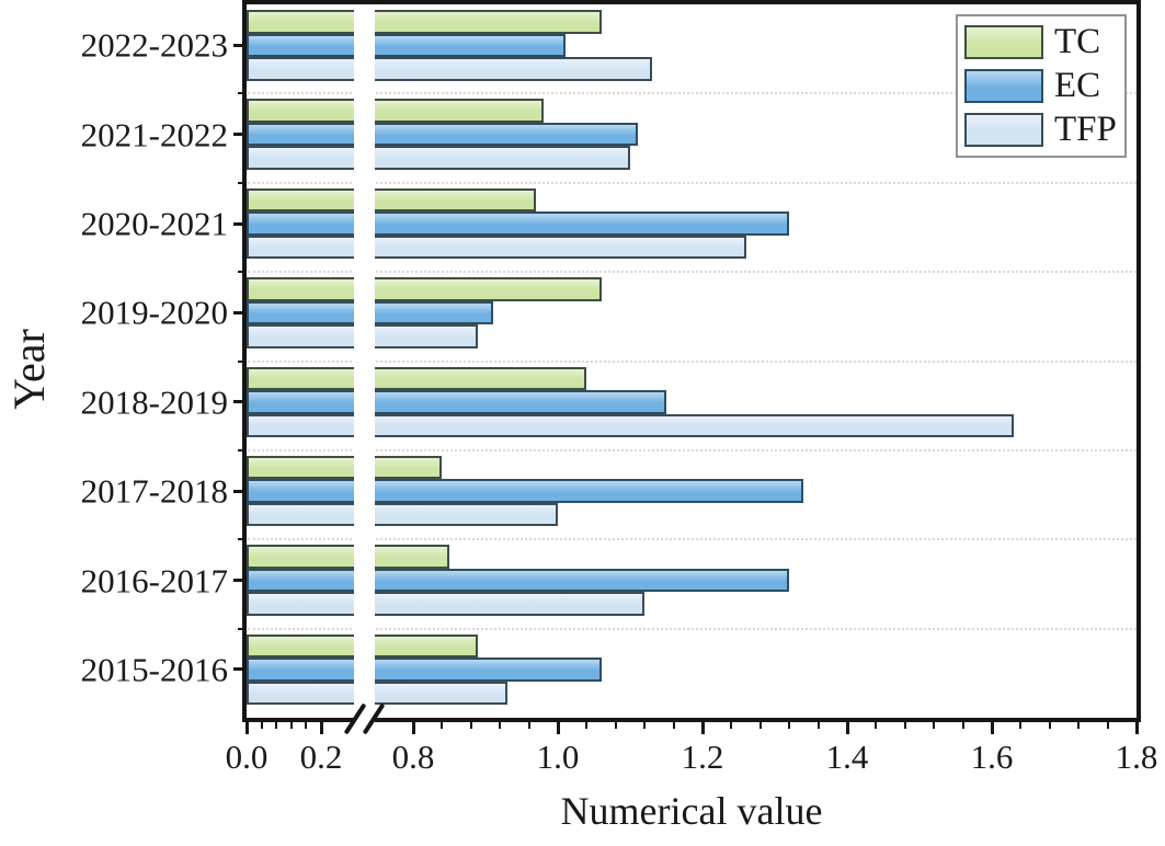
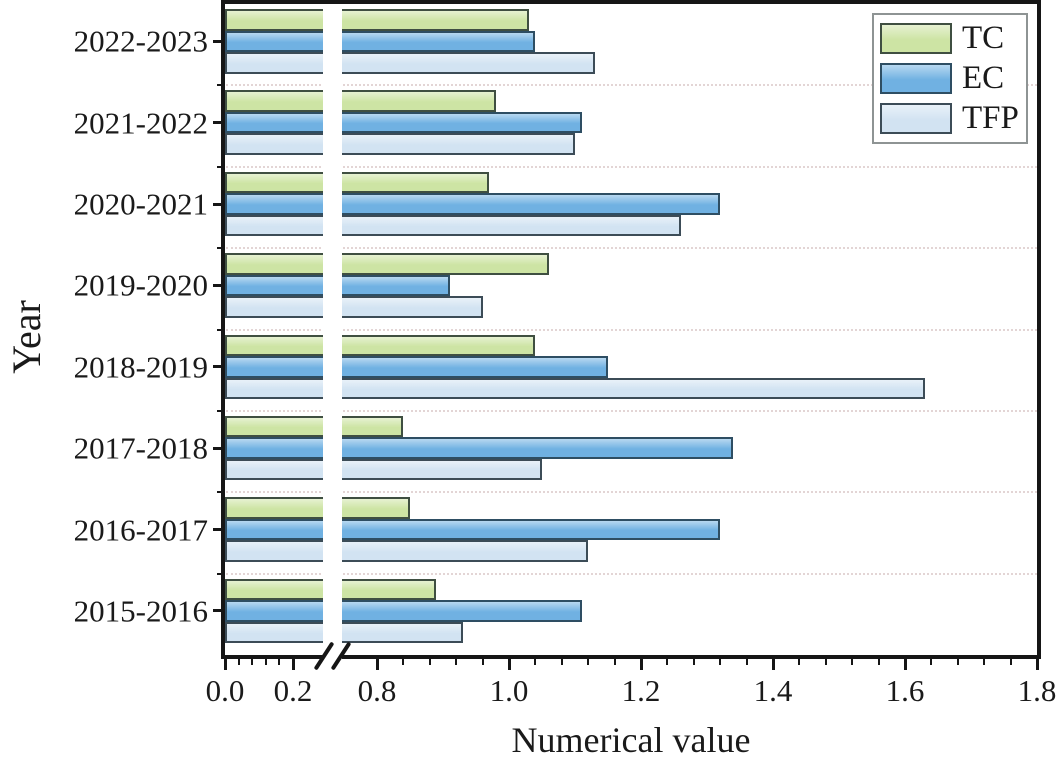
TC/2022-2023: 1.06 -> 1.03
EC/2022-2023: 1.01 -> 1.04
TFP/2019-2020: 0.89 -> 0.96
TFP/2017-2018: 1.00 -> 1.05
EC/2015-2016: 1.06 -> 1.11
